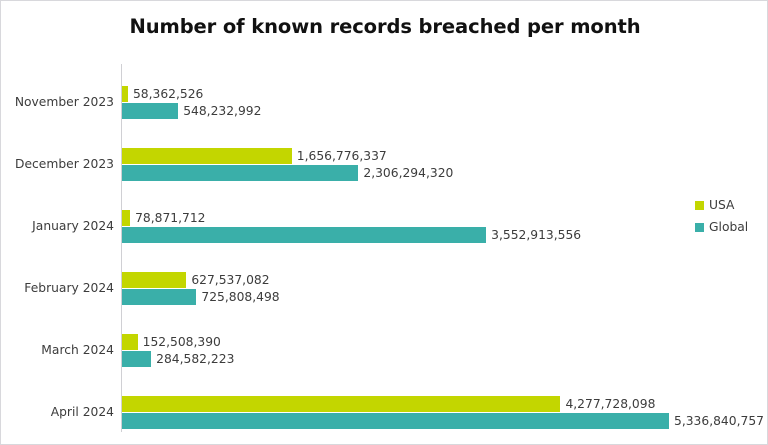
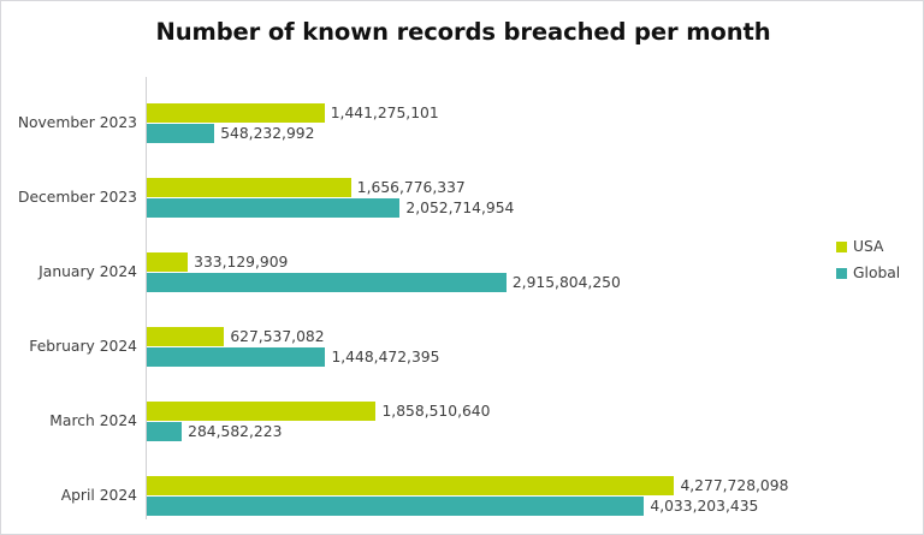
USA/November 2023: 58,362,526 -> 1,441,275,101
Global/December 2023: 2,306,294,320 -> 2,052,714,954
USA/January 2024: 78,871,712 -> 333,129,909
Global/January 2024: 3,552,913,556 -> 2,915,804,250
Global/February 2024: 725,808,498 -> 1,448,472,395
USA/March 2024: 152,508,390 -> 1,858,510,640
Global/April 2024: 5,336,840,757 -> 4,033,203,435
